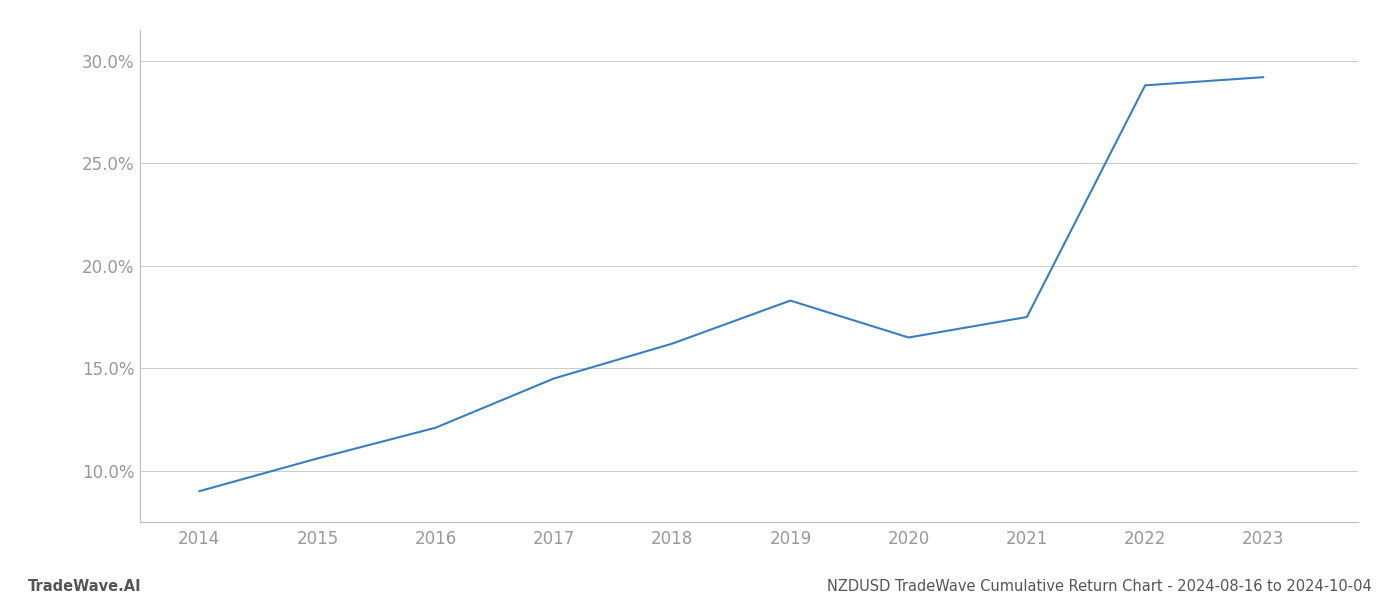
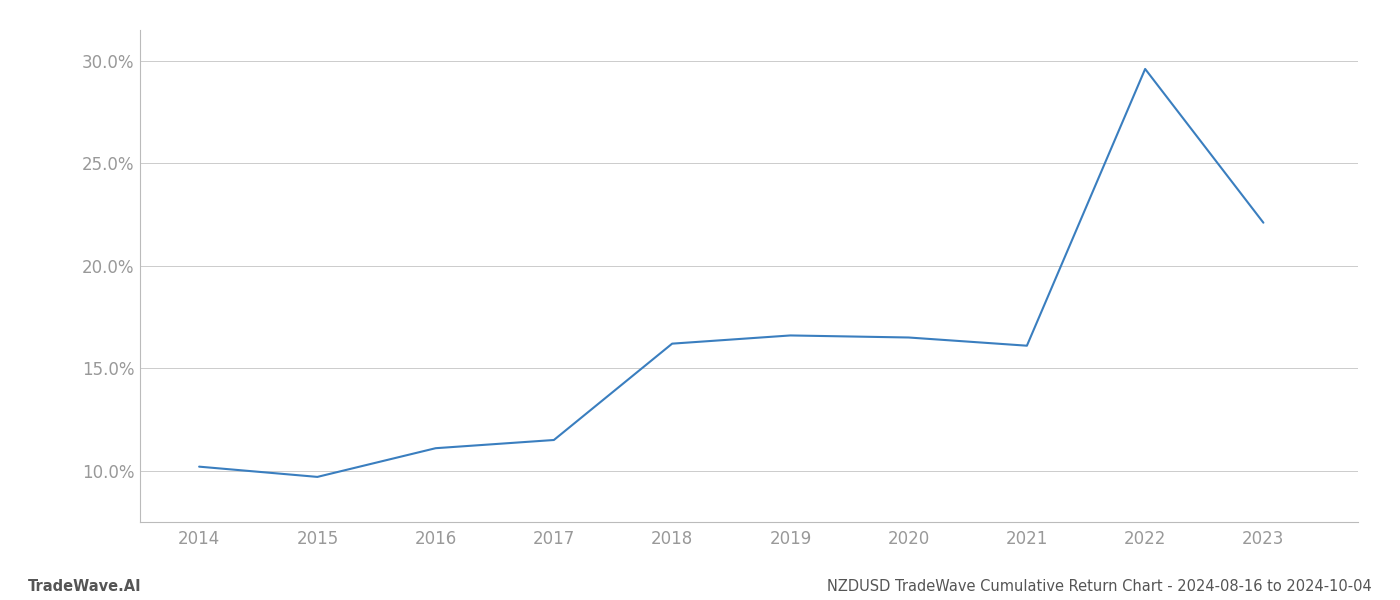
2014: 9.0% -> 10.2%
2015: 10.6% -> 9.7%
2016: 12.1% -> 11.1%
2017: 14.5% -> 11.5%
2019: 18.3% -> 16.6%
2021: 17.5% -> 16.1%
2022: 28.8% -> 29.6%
2023: 29.2% -> 22.1%
